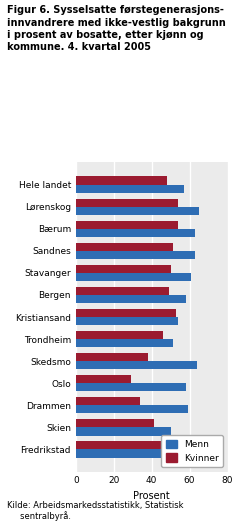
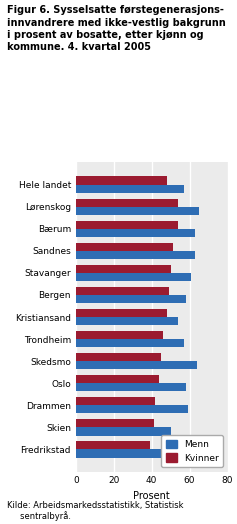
Kvinner/Kristiansand: 53 -> 48
Menn/Trondheim: 51 -> 57
Kvinner/Skedsmo: 38 -> 45
Kvinner/Oslo: 29 -> 44
Kvinner/Drammen: 34 -> 42
Kvinner/Fredrikstad: 47 -> 39
